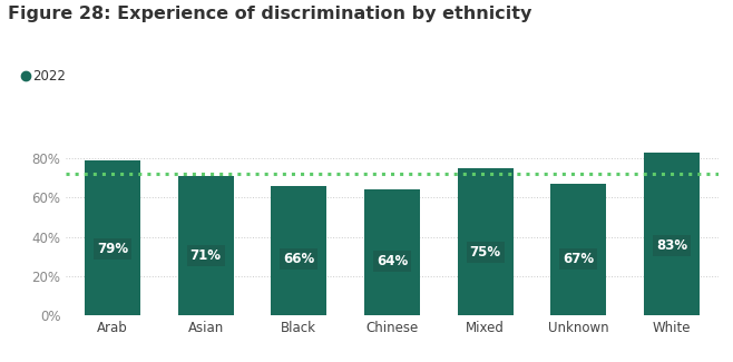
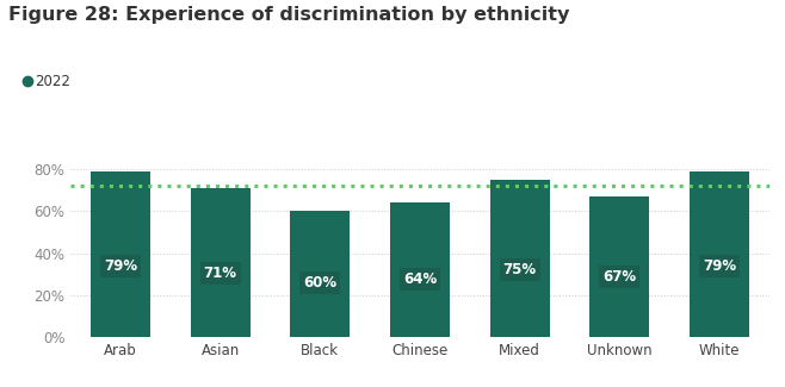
Black: 66% -> 60%
White: 83% -> 79%
